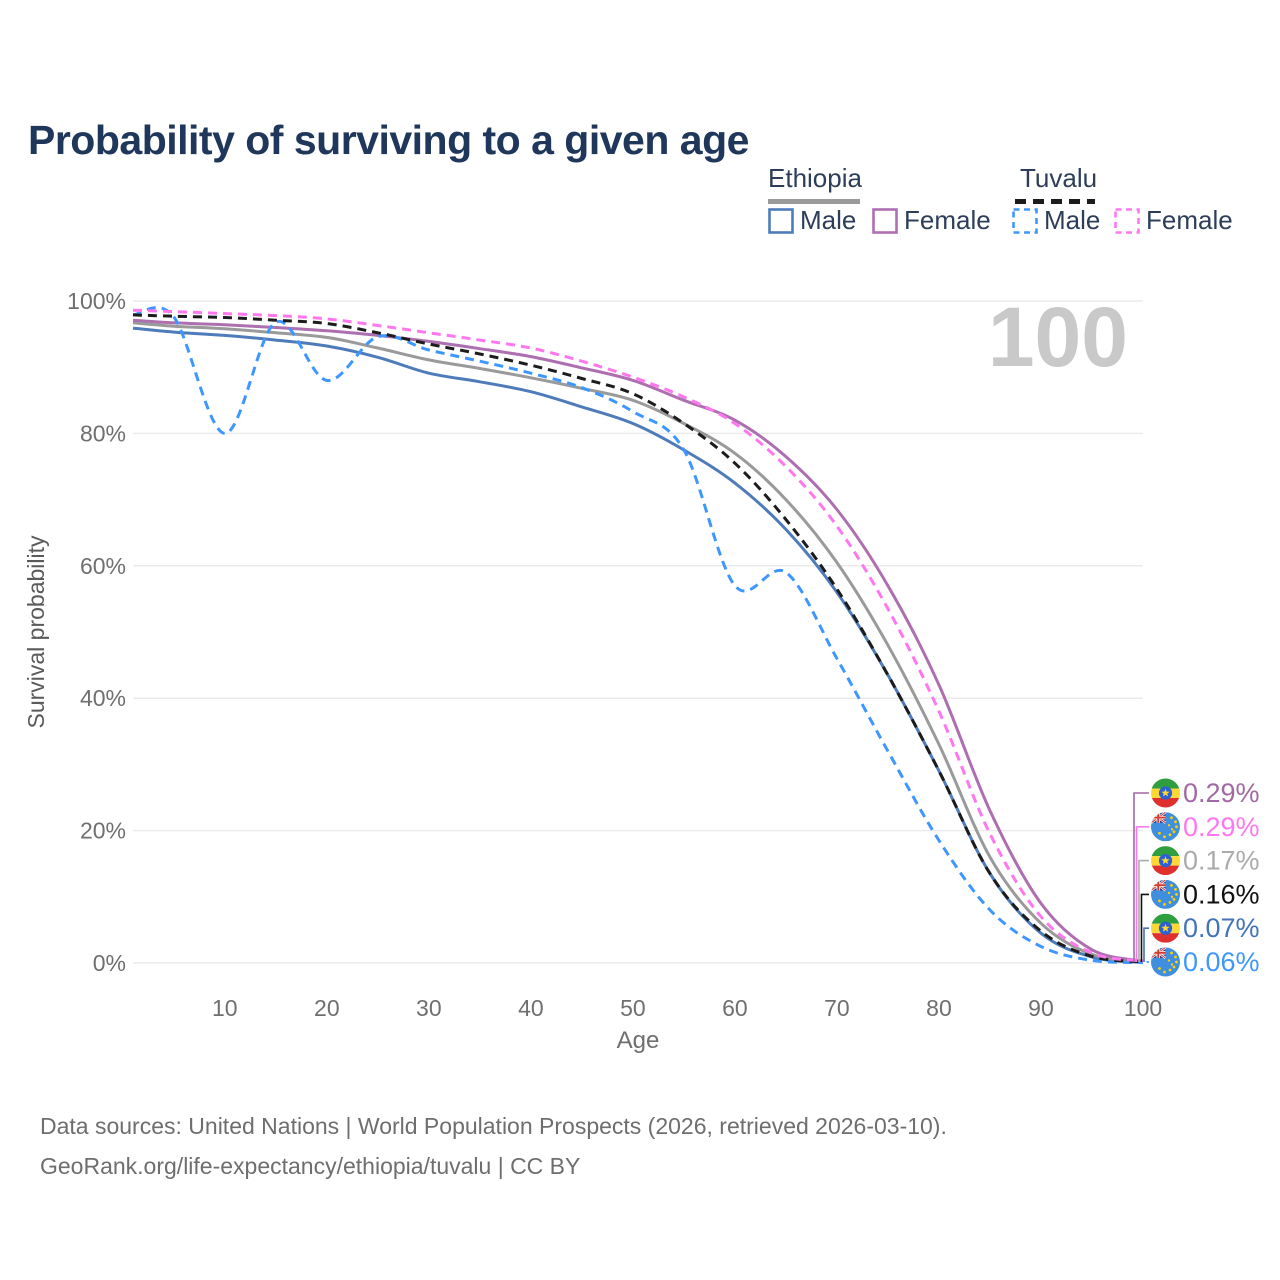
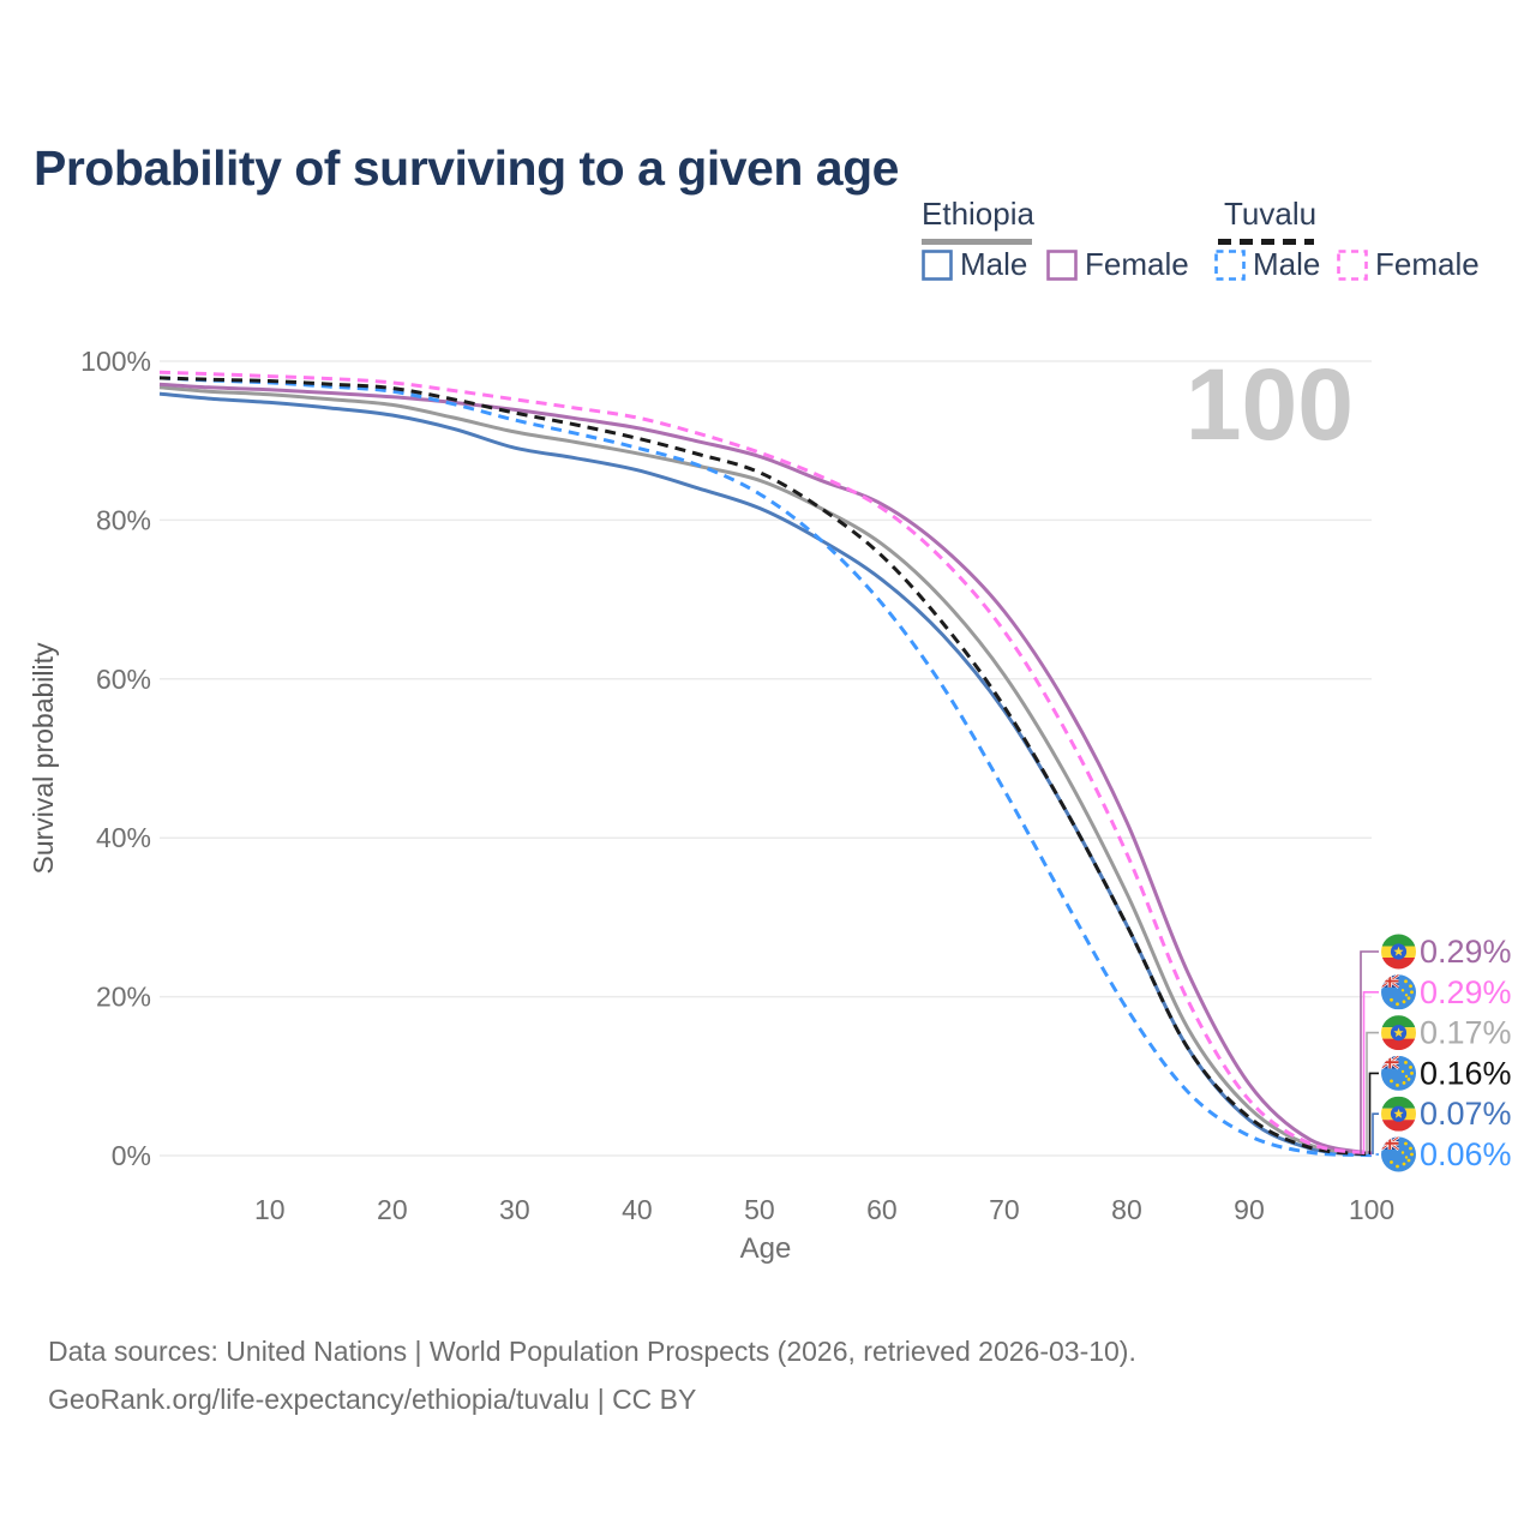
Tuvalu Male/10: 80% -> 97%
Tuvalu Male/20: 88% -> 96%
Tuvalu Male/60: 57% -> 70%
